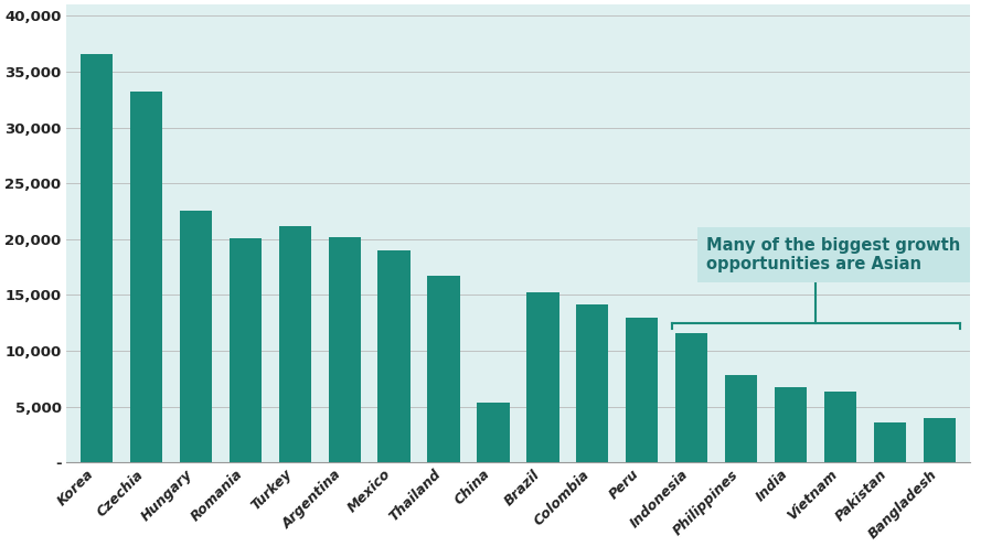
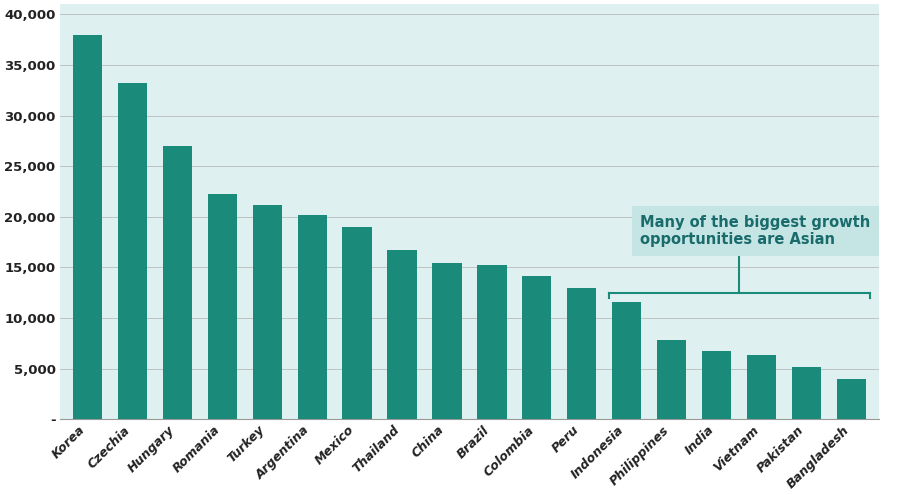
Korea: 36,600 -> 38,000
Hungary: 22,500 -> 27,000
Romania: 20,100 -> 22,300
China: 5,400 -> 15,400
Pakistan: 3,600 -> 5,200
